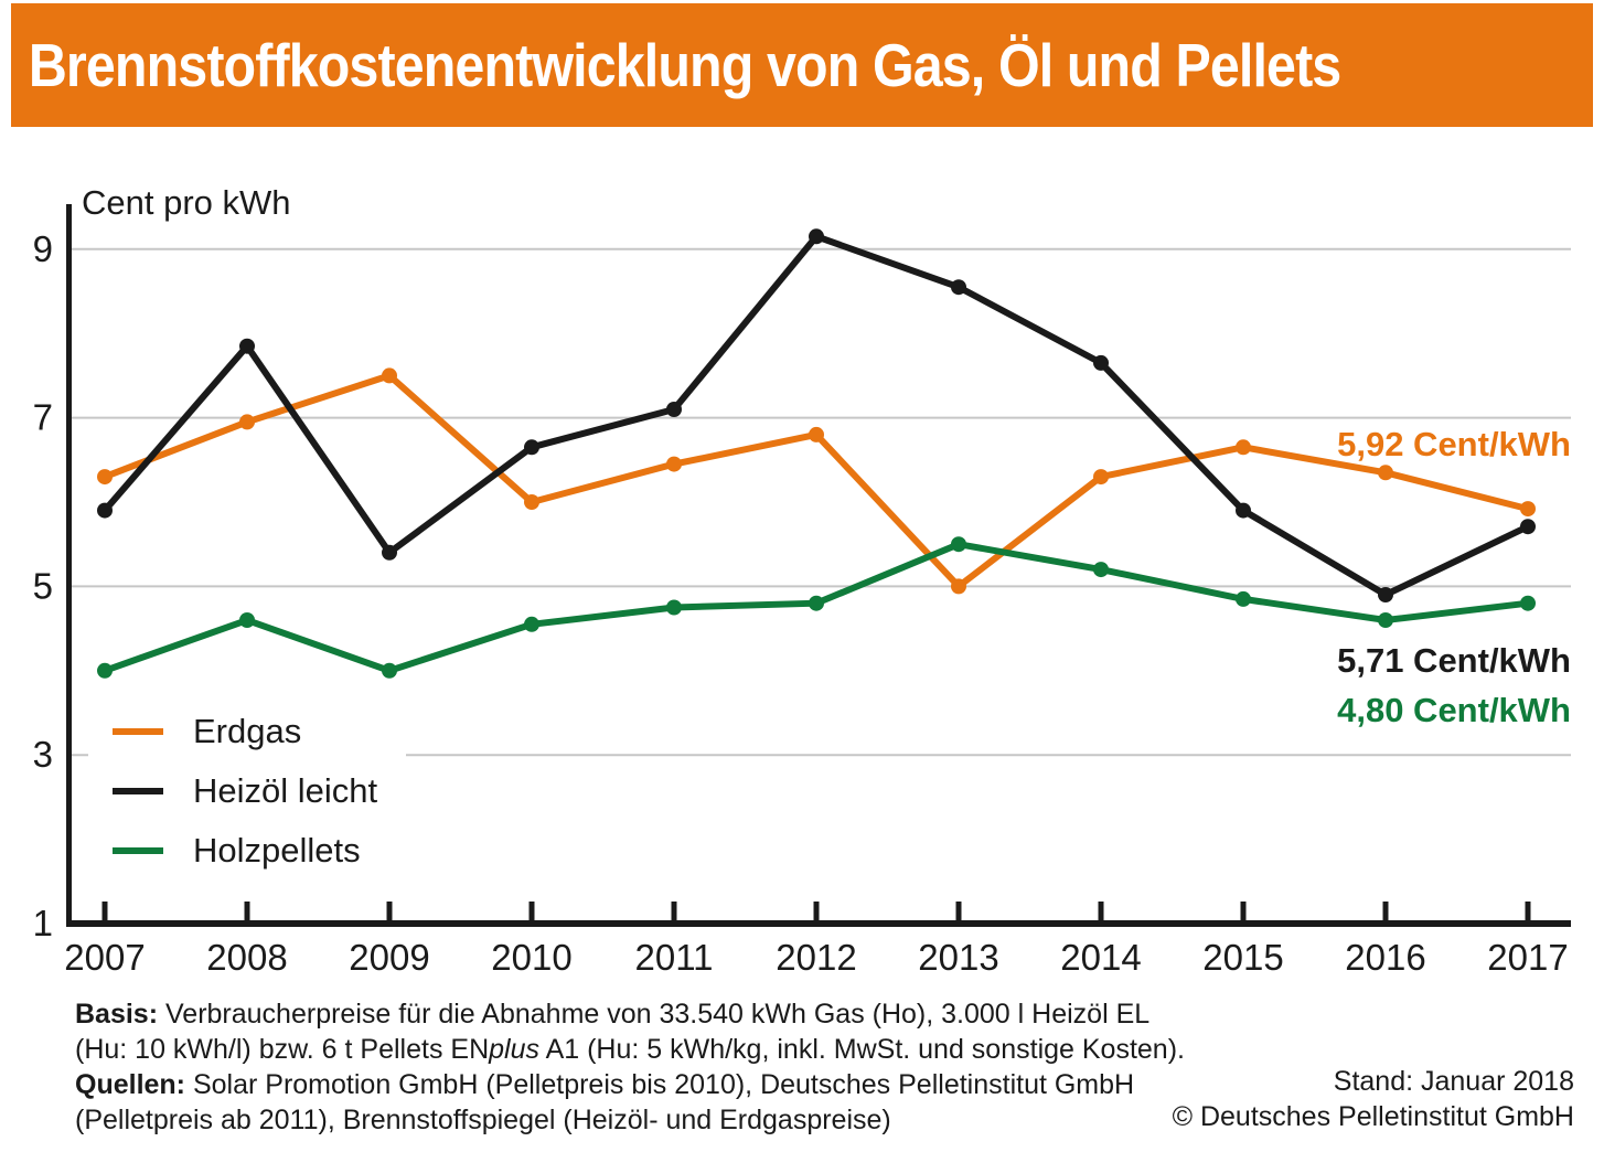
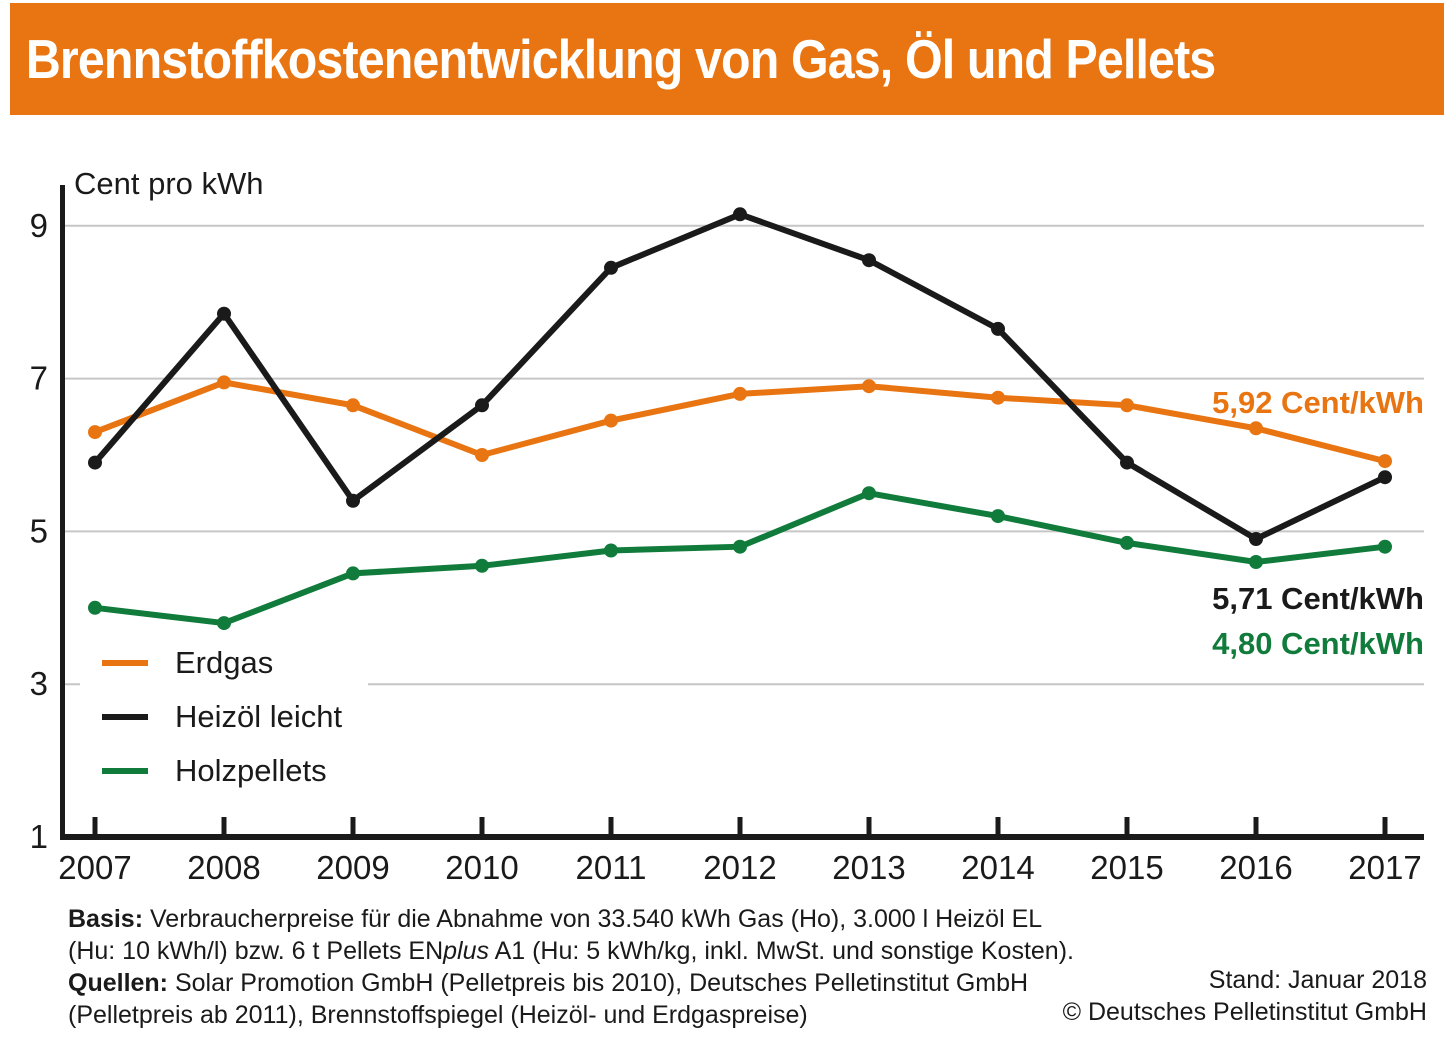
Holzpellets/2008: 4.6 -> 3.8
Erdgas/2009: 7.5 -> 6.7
Holzpellets/2009: 4.0 -> 4.5
Heizöl leicht/2011: 7.1 -> 8.4
Erdgas/2013: 5.0 -> 6.9
Erdgas/2014: 6.3 -> 6.8
